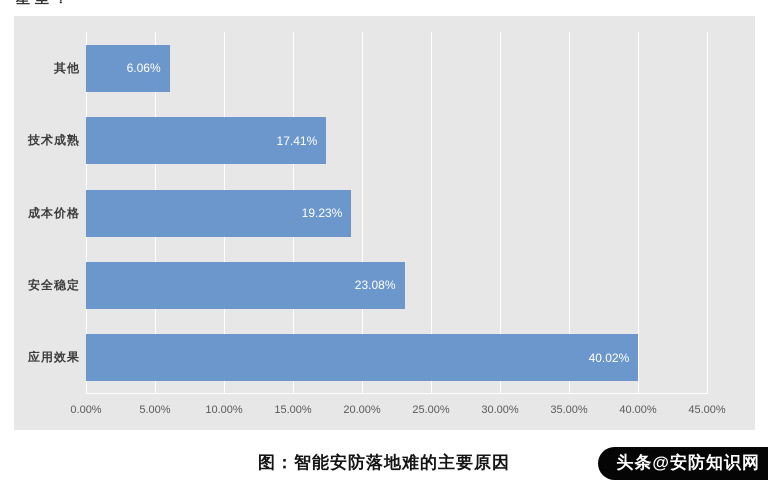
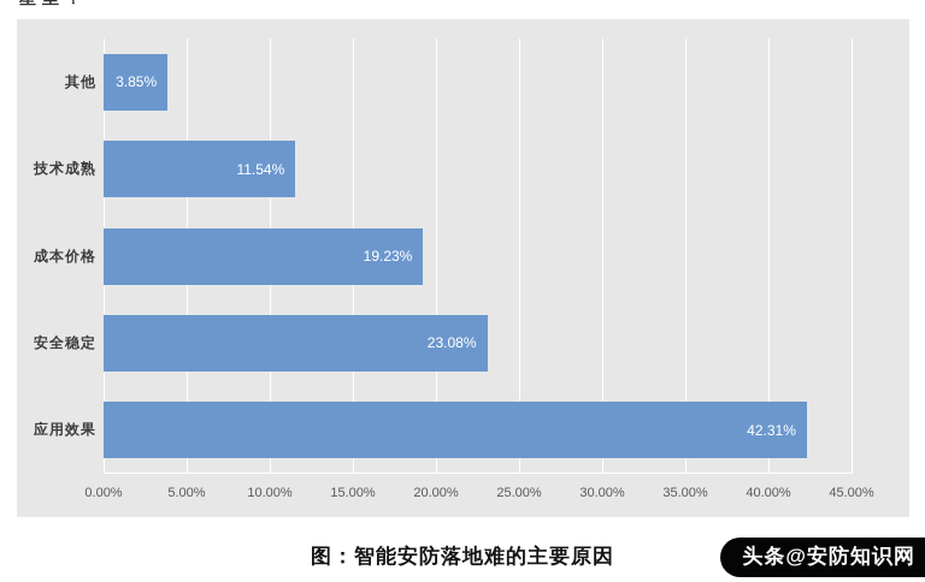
其他: 6.06% -> 3.85%
技术成熟: 17.41% -> 11.54%
应用效果: 40.02% -> 42.31%
